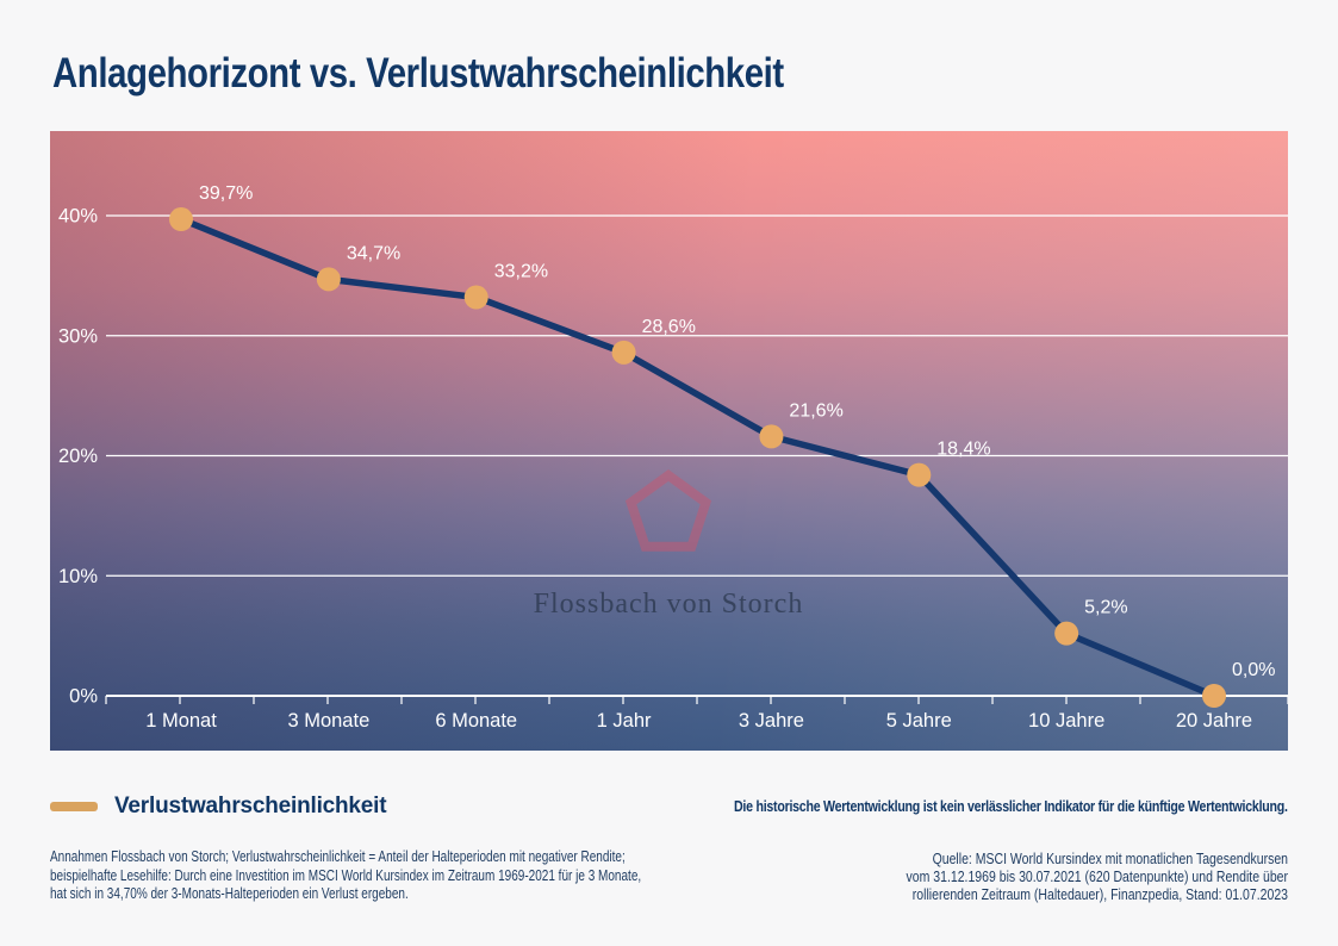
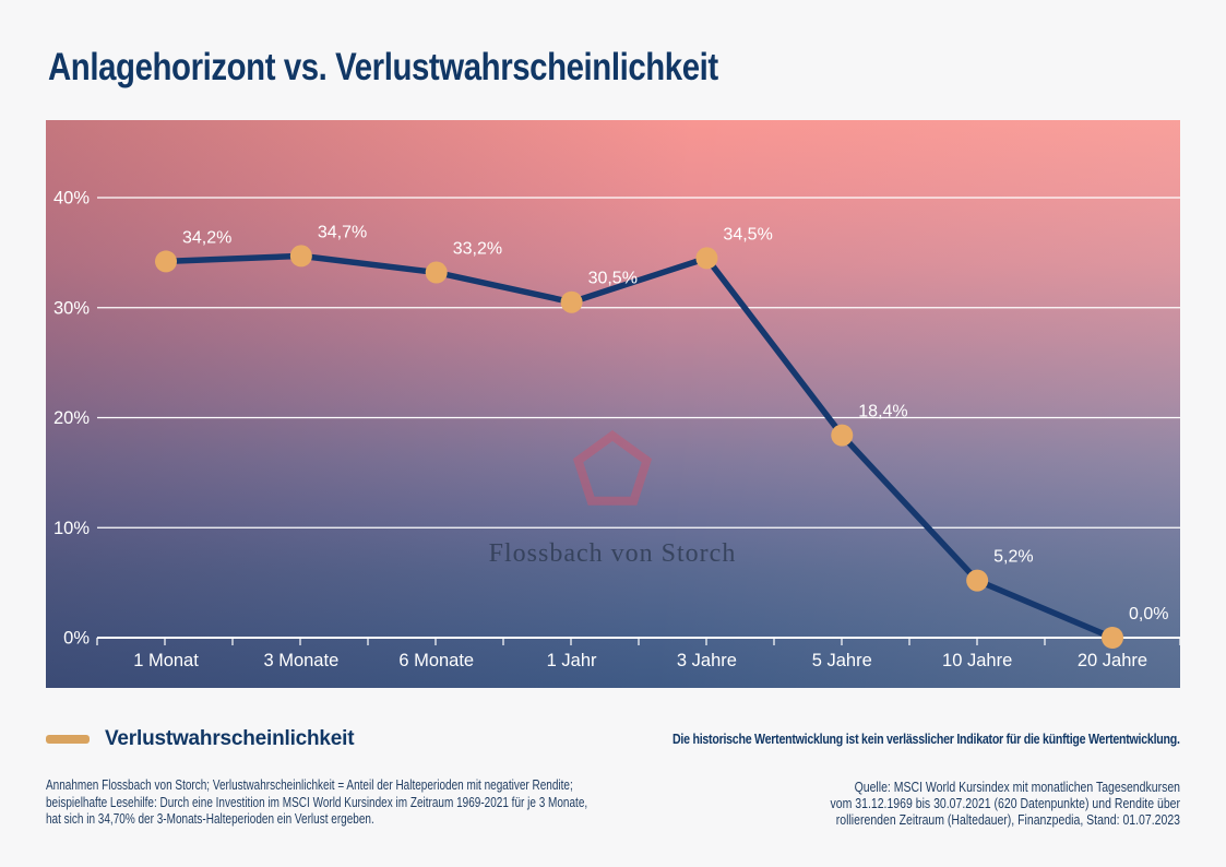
1 Monat: 39,7% -> 34,2%
1 Jahr: 28,6% -> 30,5%
3 Jahre: 21,6% -> 34,5%
